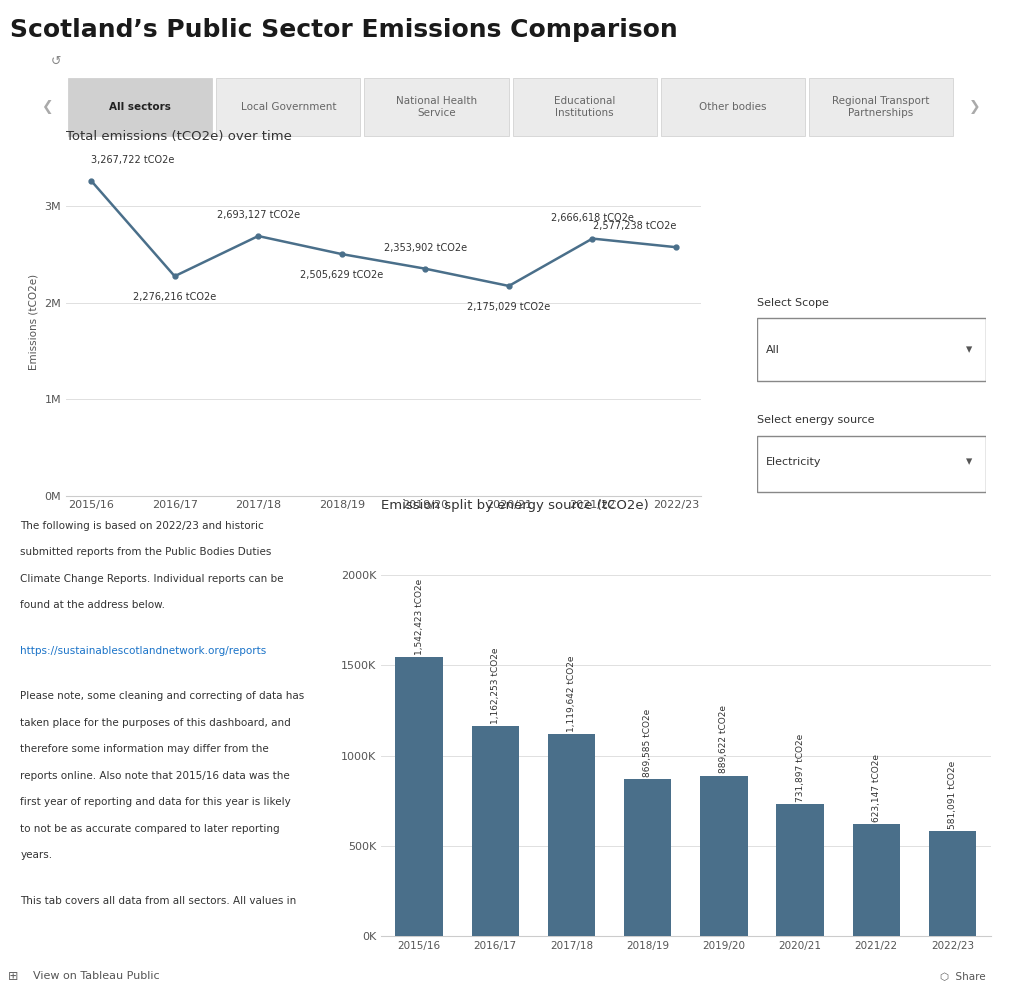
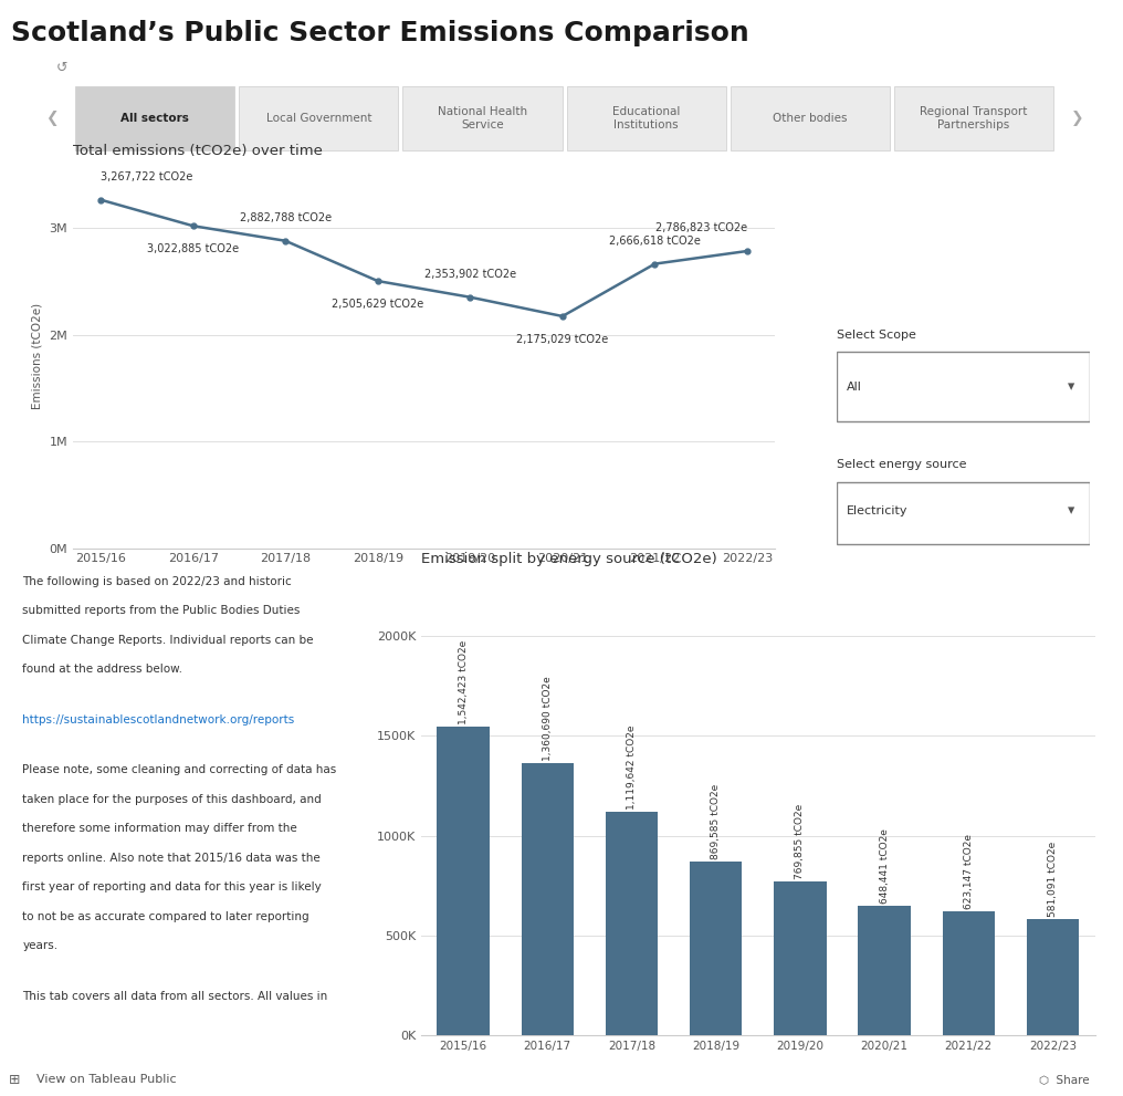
Total emissions (tCO2e) over time/2016/17: 2,276,216 -> 3,022,885
Total emissions (tCO2e) over time/2017/18: 2,693,127 -> 2,882,788
Total emissions (tCO2e) over time/2022/23: 2,577,238 -> 2,786,823
Emission split by energy source (tCO2e)/2016/17: 1,162,253 -> 1,360,690
Emission split by energy source (tCO2e)/2019/20: 889,622 -> 769,855
Emission split by energy source (tCO2e)/2020/21: 731,897 -> 648,441
